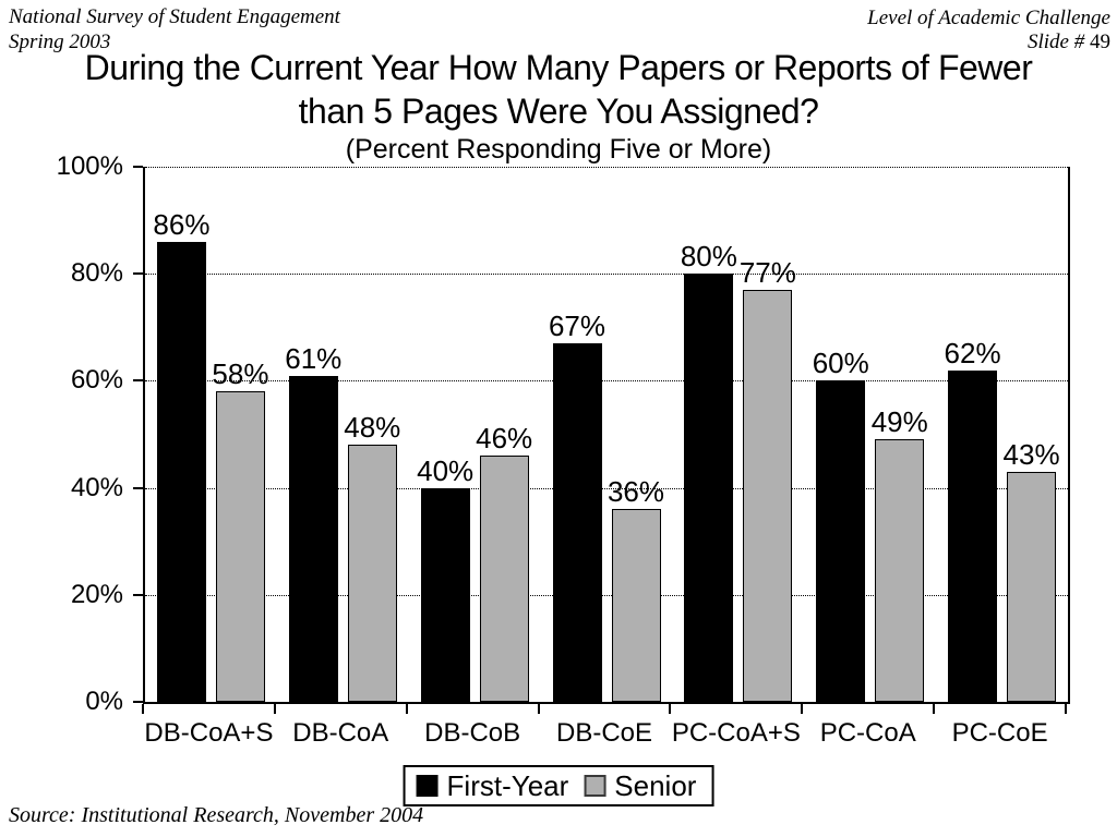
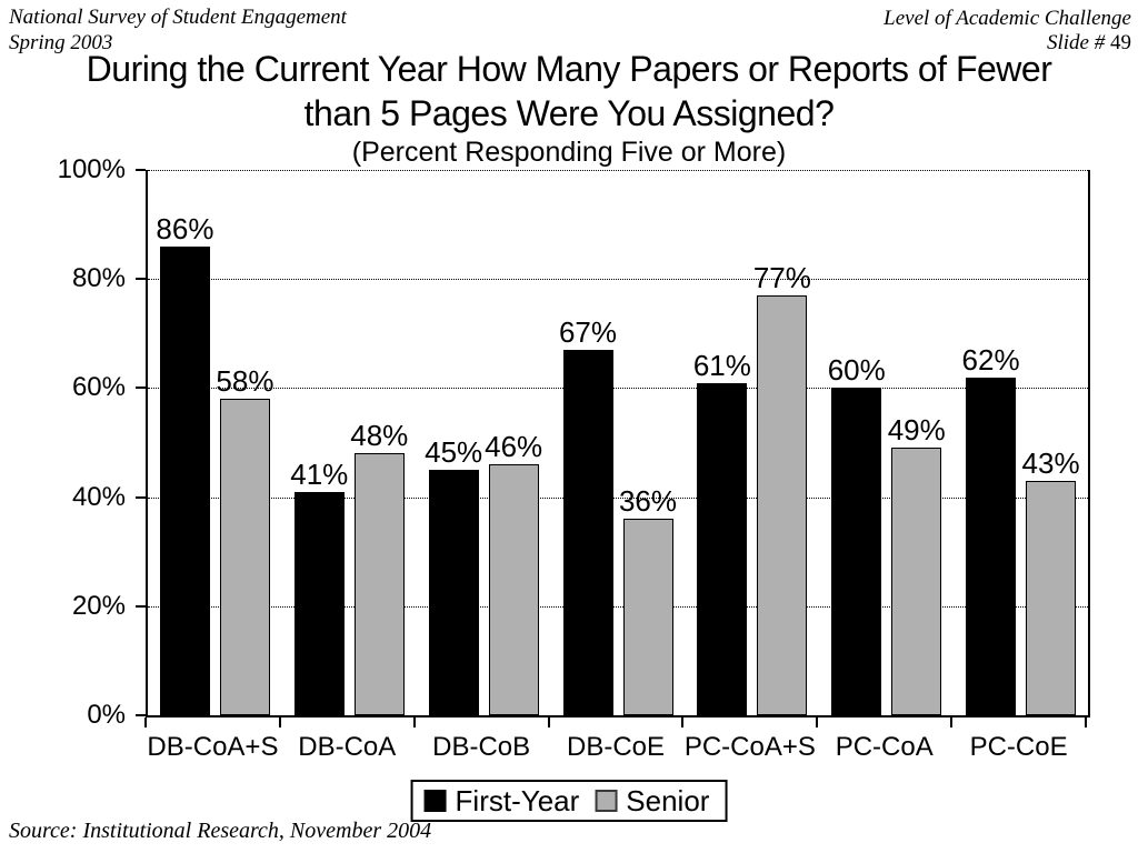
First-Year/DB-CoA: 61% -> 41%
First-Year/DB-CoB: 40% -> 45%
First-Year/PC-CoA+S: 80% -> 61%
